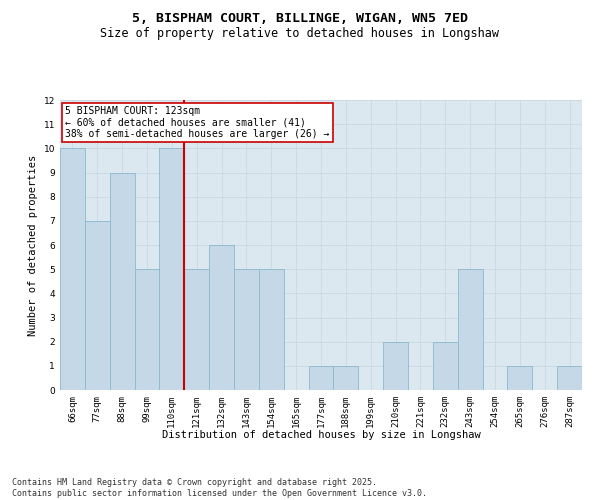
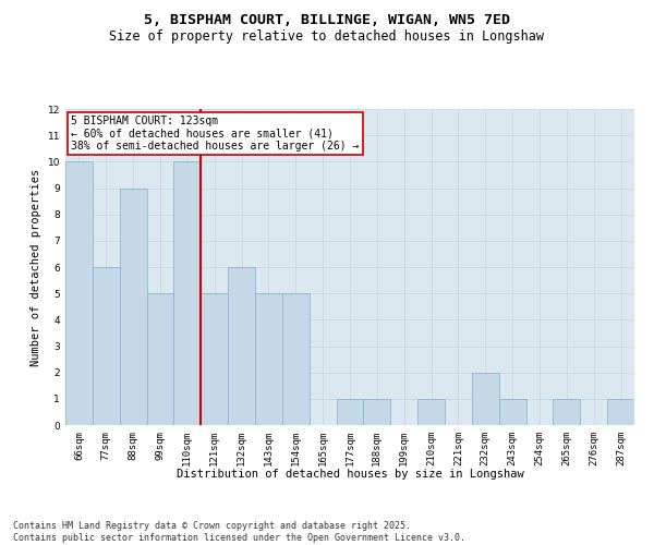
77sqm: 7 -> 6
210sqm: 2 -> 1
243sqm: 5 -> 1
